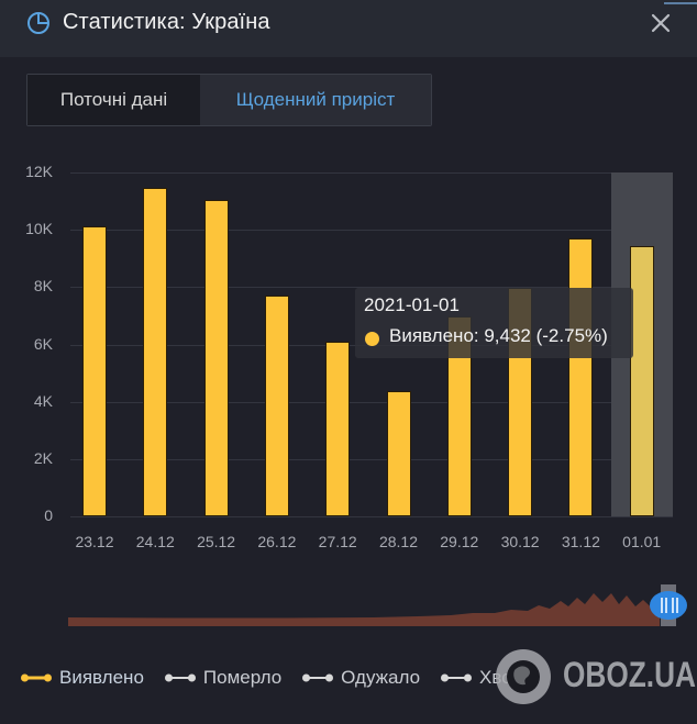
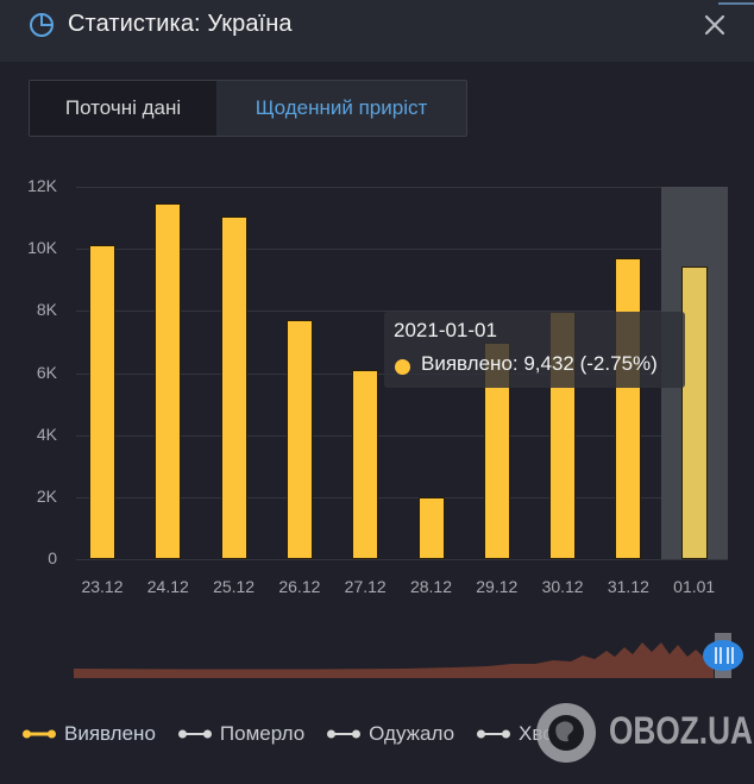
28.12: 4.4K -> 2.0K
